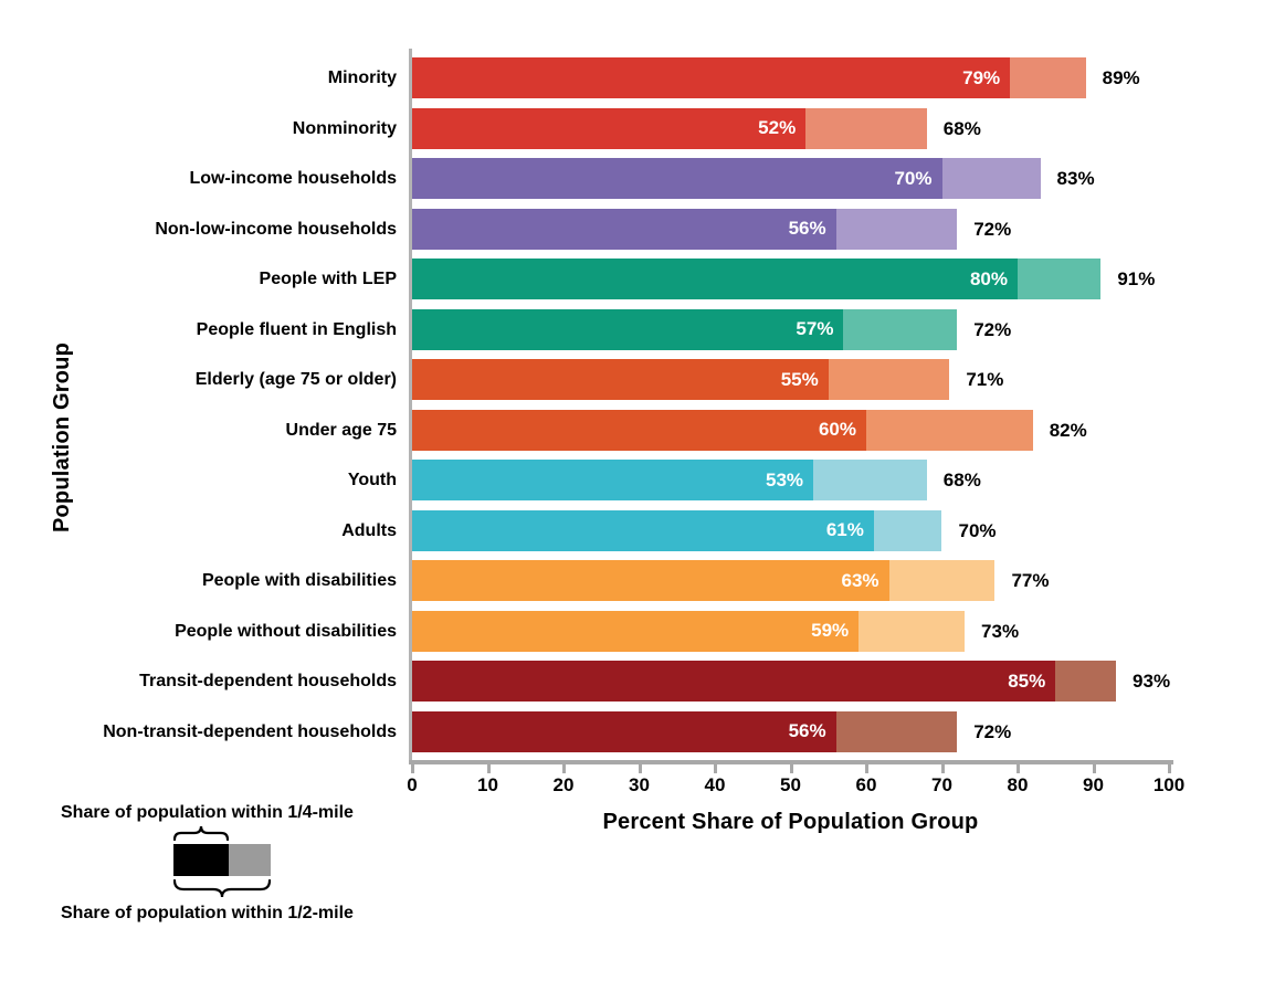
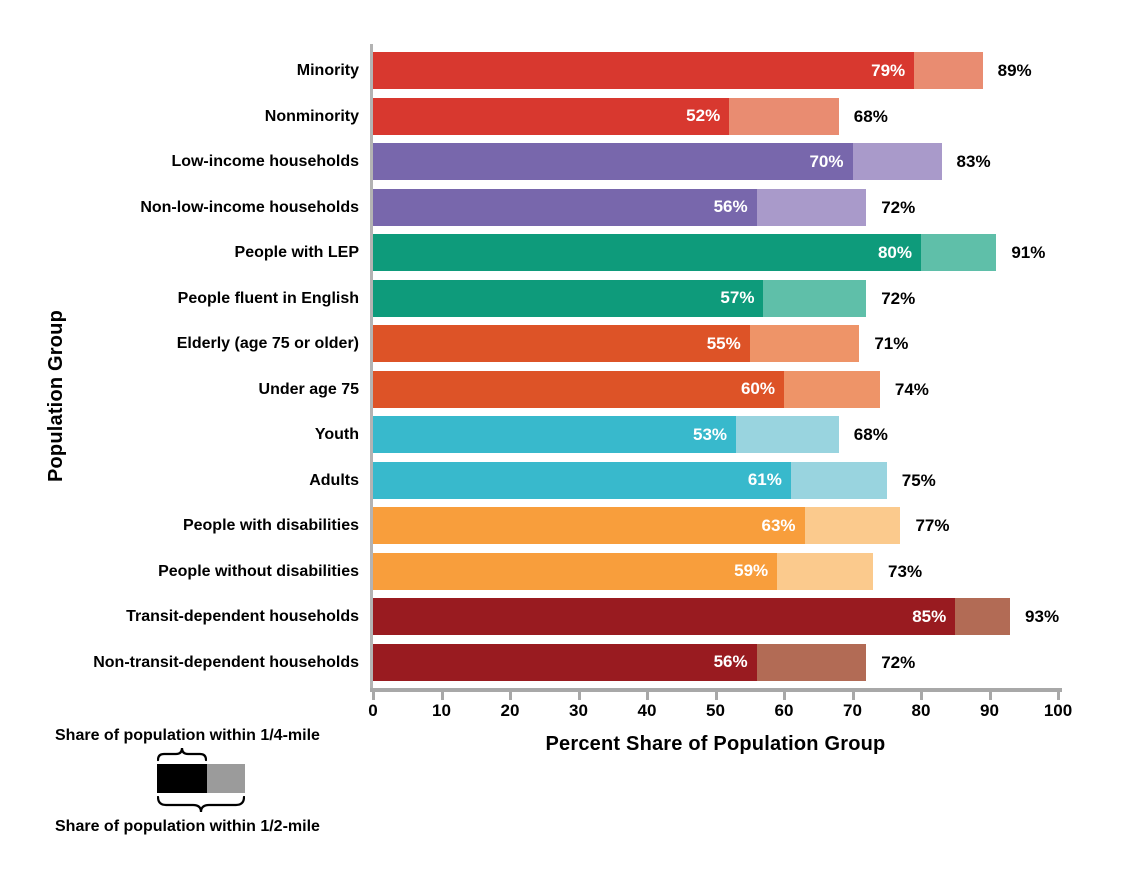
Share of population within 1/2-mile/Under age 75: 82% -> 74%
Share of population within 1/2-mile/Adults: 70% -> 75%
